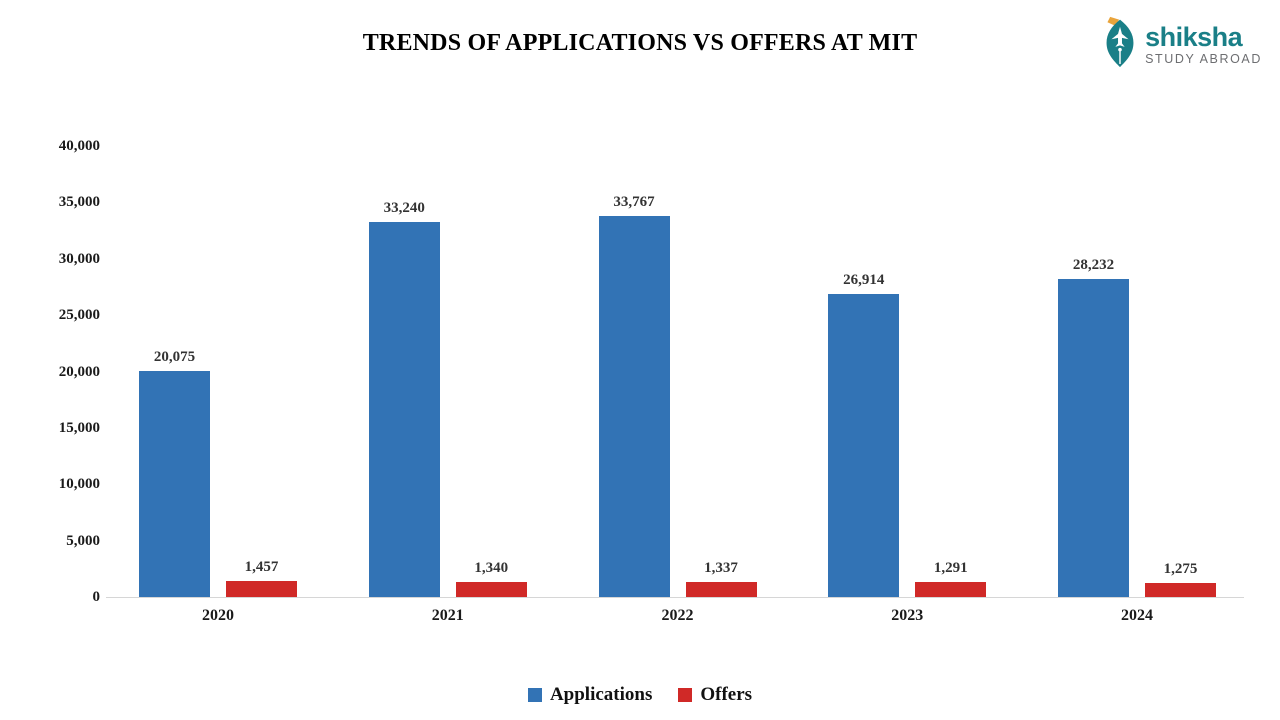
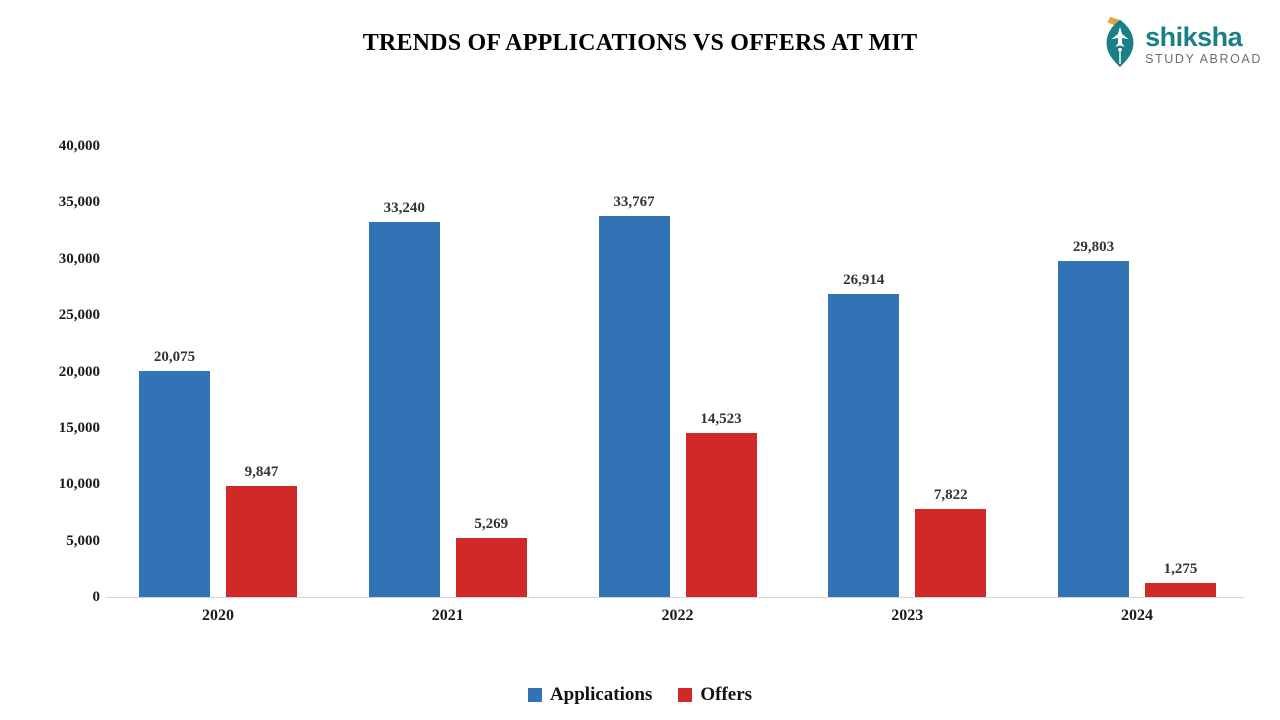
Offers/2020: 1,457 -> 9,847
Offers/2021: 1,340 -> 5,269
Offers/2022: 1,337 -> 14,523
Offers/2023: 1,291 -> 7,822
Applications/2024: 28,232 -> 29,803
